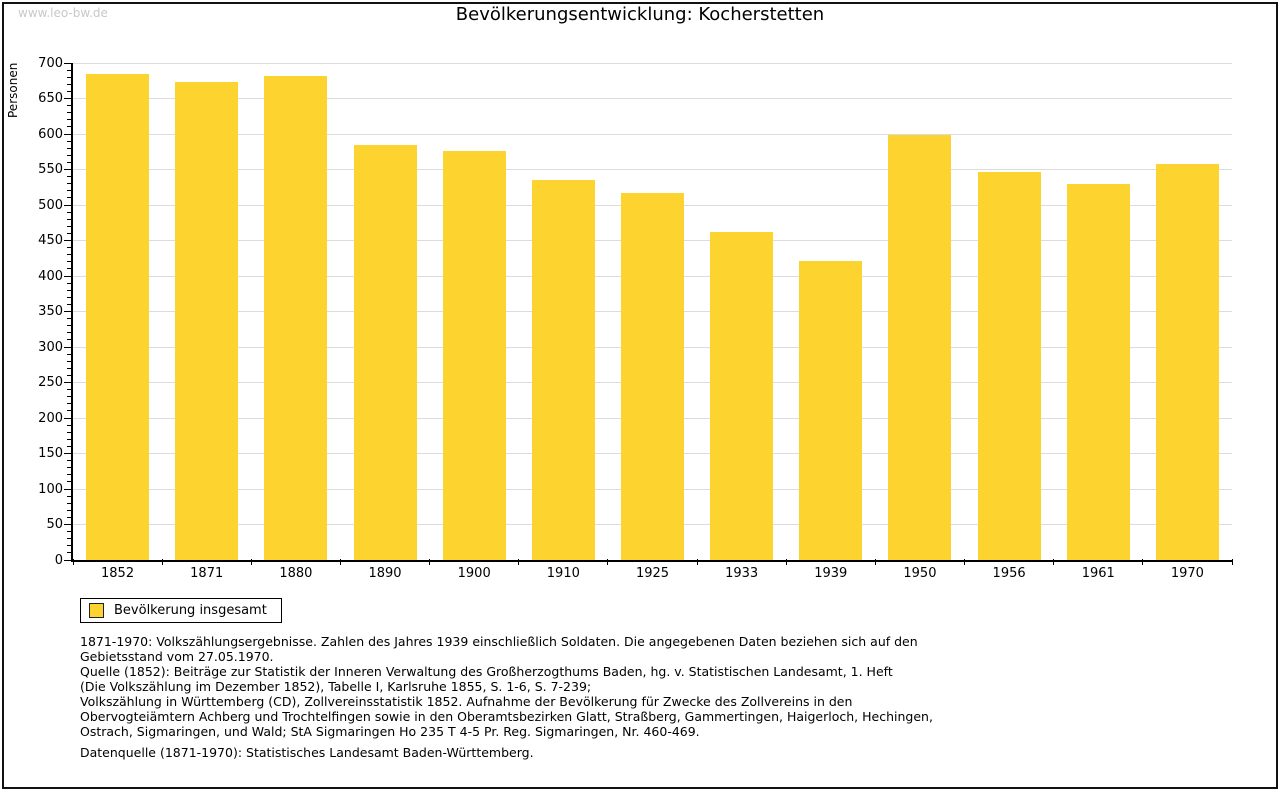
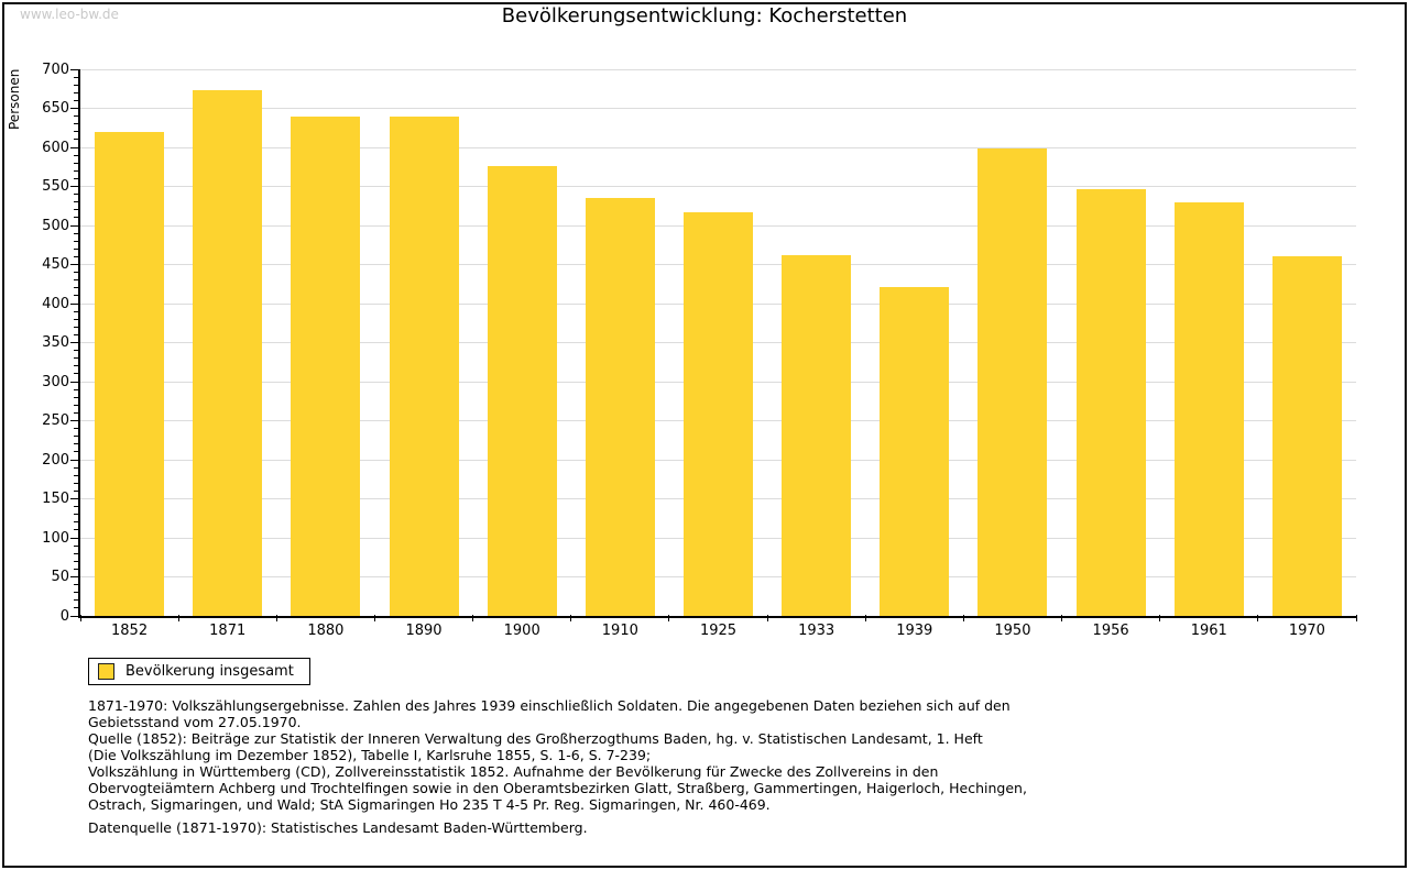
1852: 680 -> 620
1880: 680 -> 640
1890: 580 -> 640
1970: 560 -> 460
